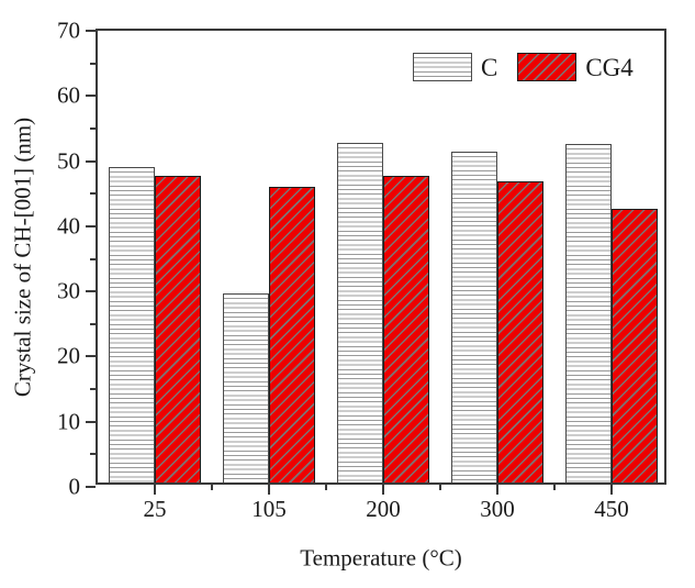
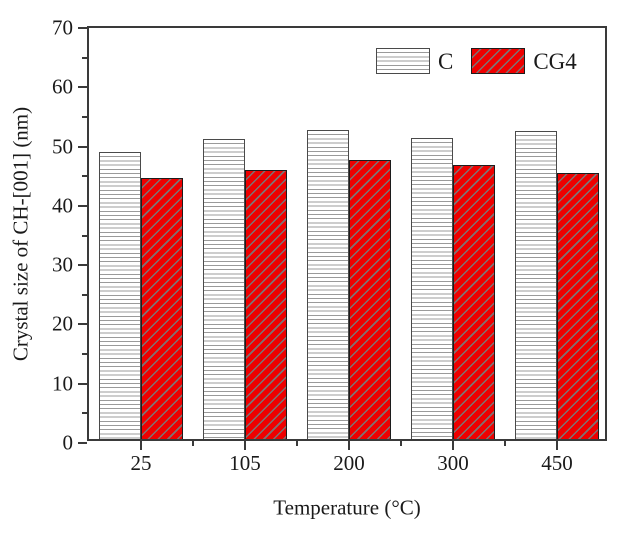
CG4/25: 47 -> 44
C/105: 29 -> 51
CG4/450: 42 -> 45
